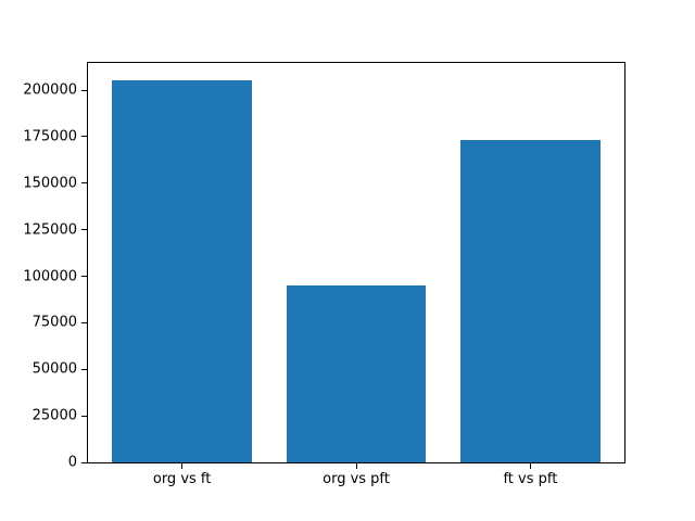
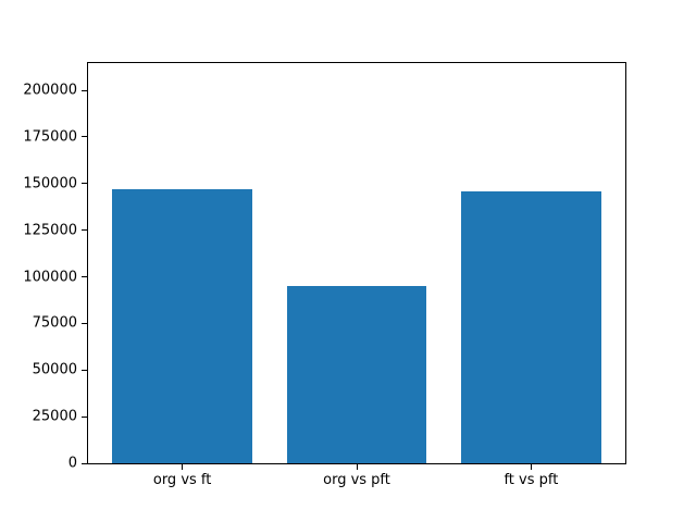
org vs ft: 205000 -> 147000
ft vs pft: 173000 -> 146000
